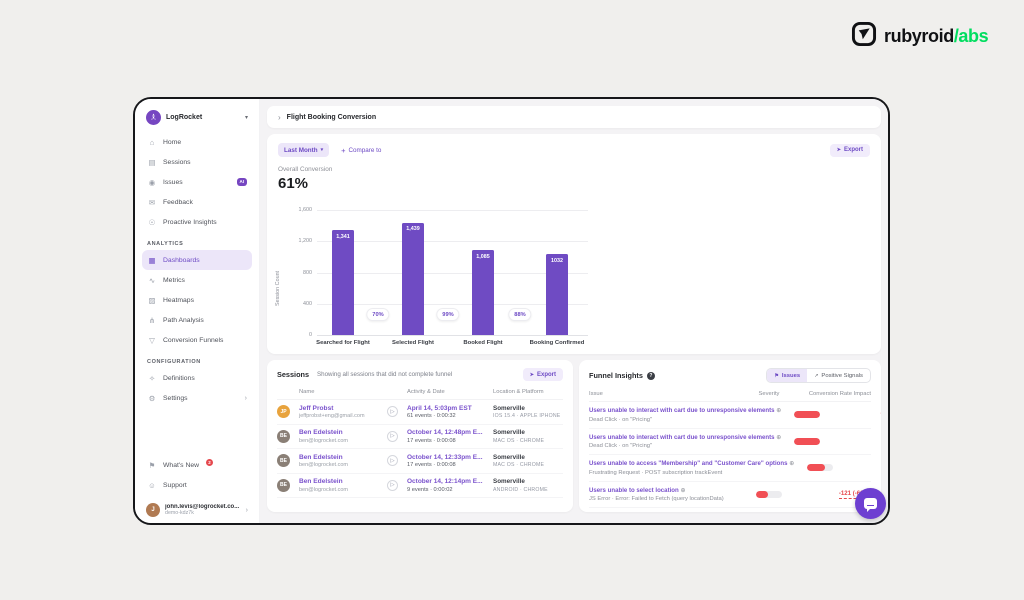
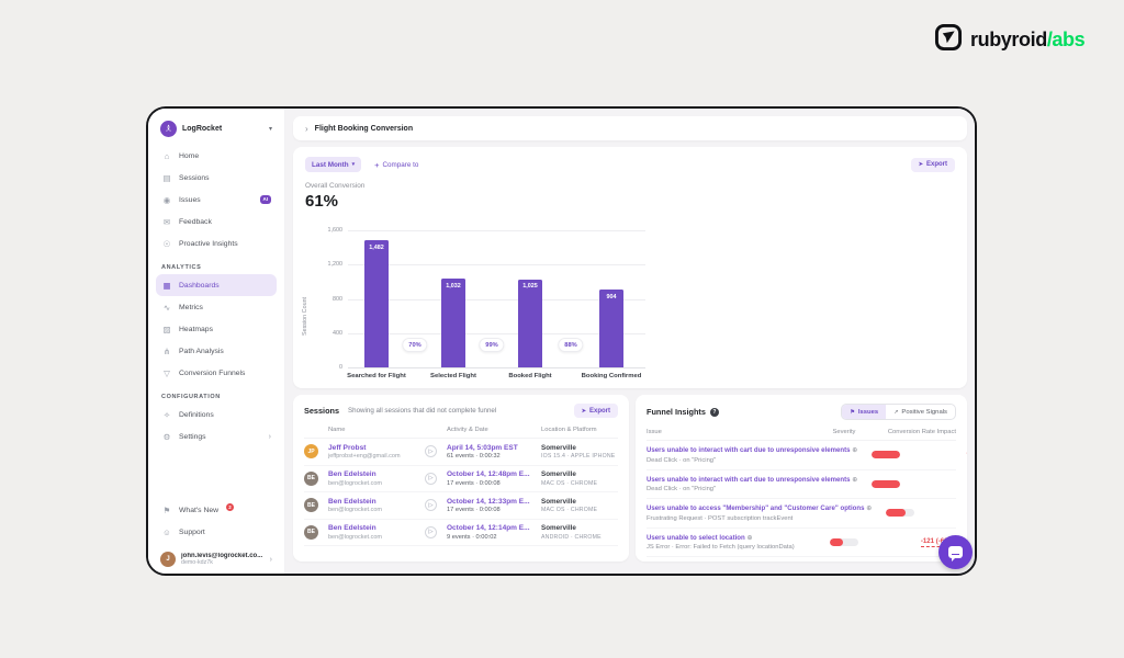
Searched for Flight: 1,341 -> 1,482
Selected Flight: 1,439 -> 1,032
Booked Flight: 1,085 -> 1,025
Booking Confirmed: 1032 -> 904
